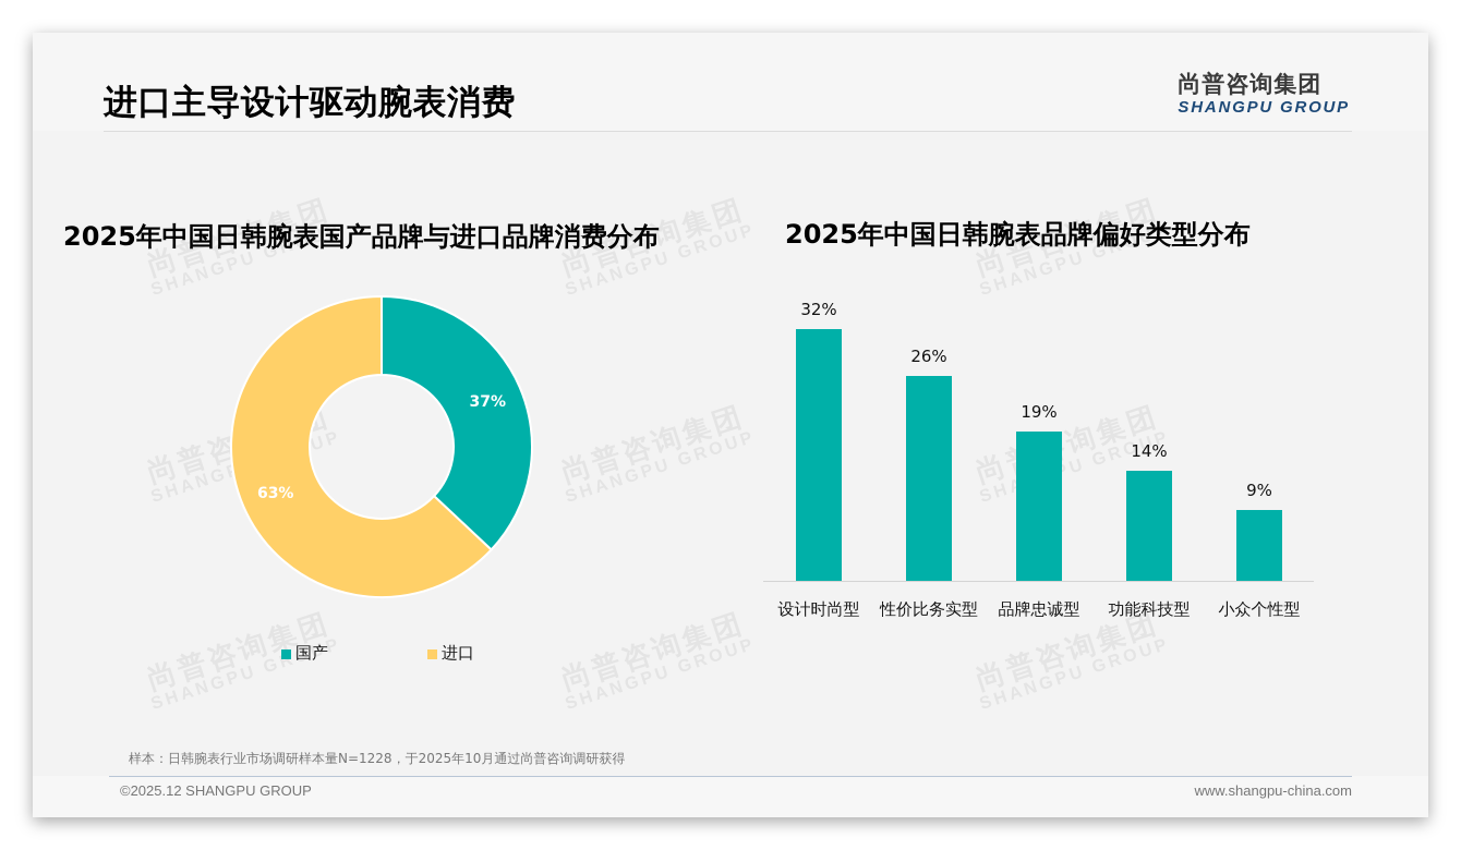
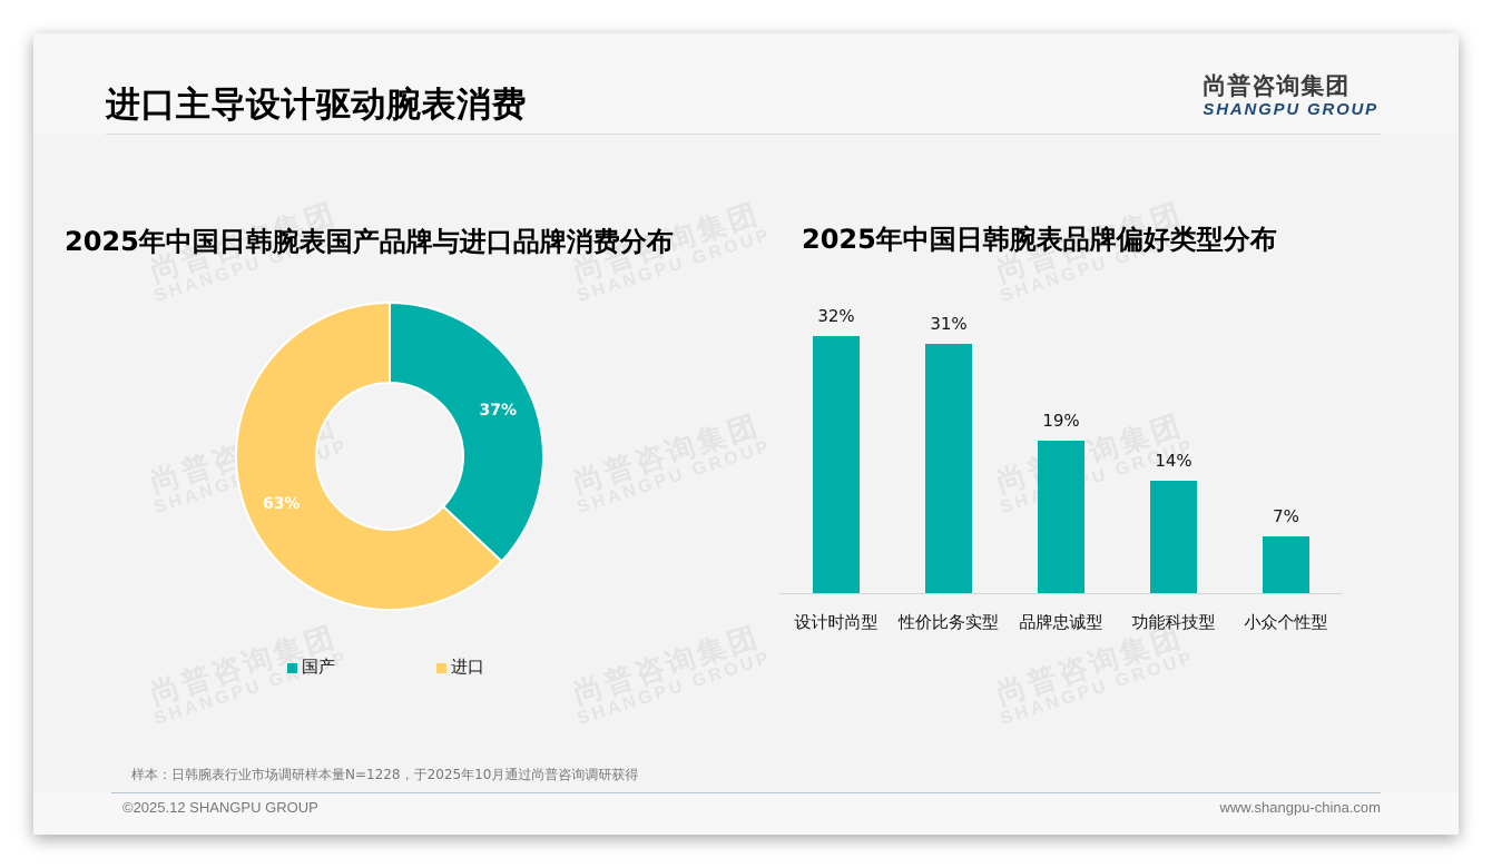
2025年中国日韩腕表品牌偏好类型分布/性价比务实型: 26% -> 31%
2025年中国日韩腕表品牌偏好类型分布/小众个性型: 9% -> 7%
